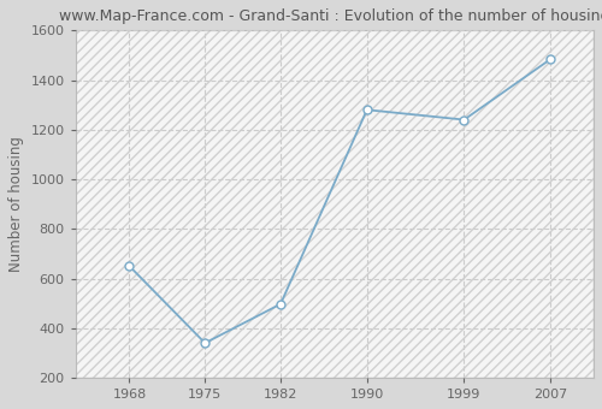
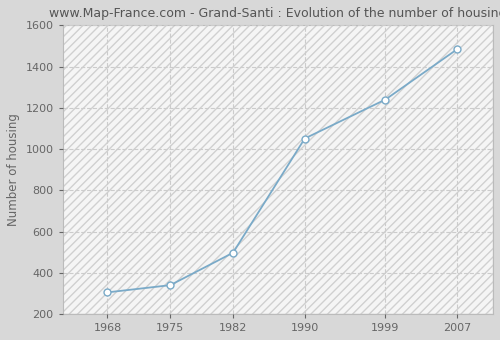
1968: 650 -> 305
1990: 1280 -> 1051
